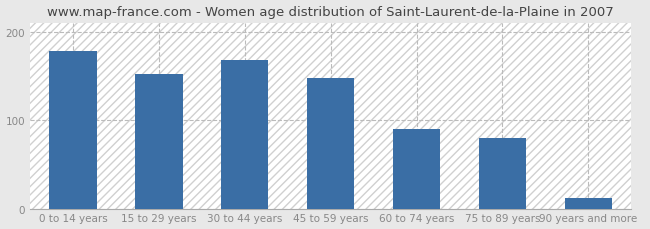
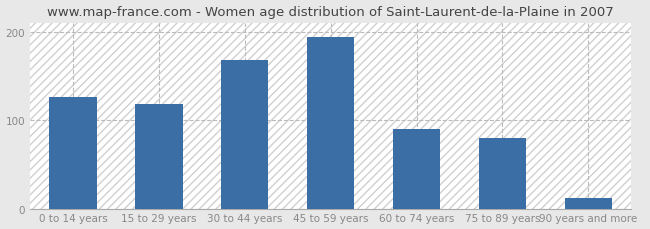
0 to 14 years: 178 -> 126
15 to 29 years: 152 -> 118
45 to 59 years: 148 -> 194
